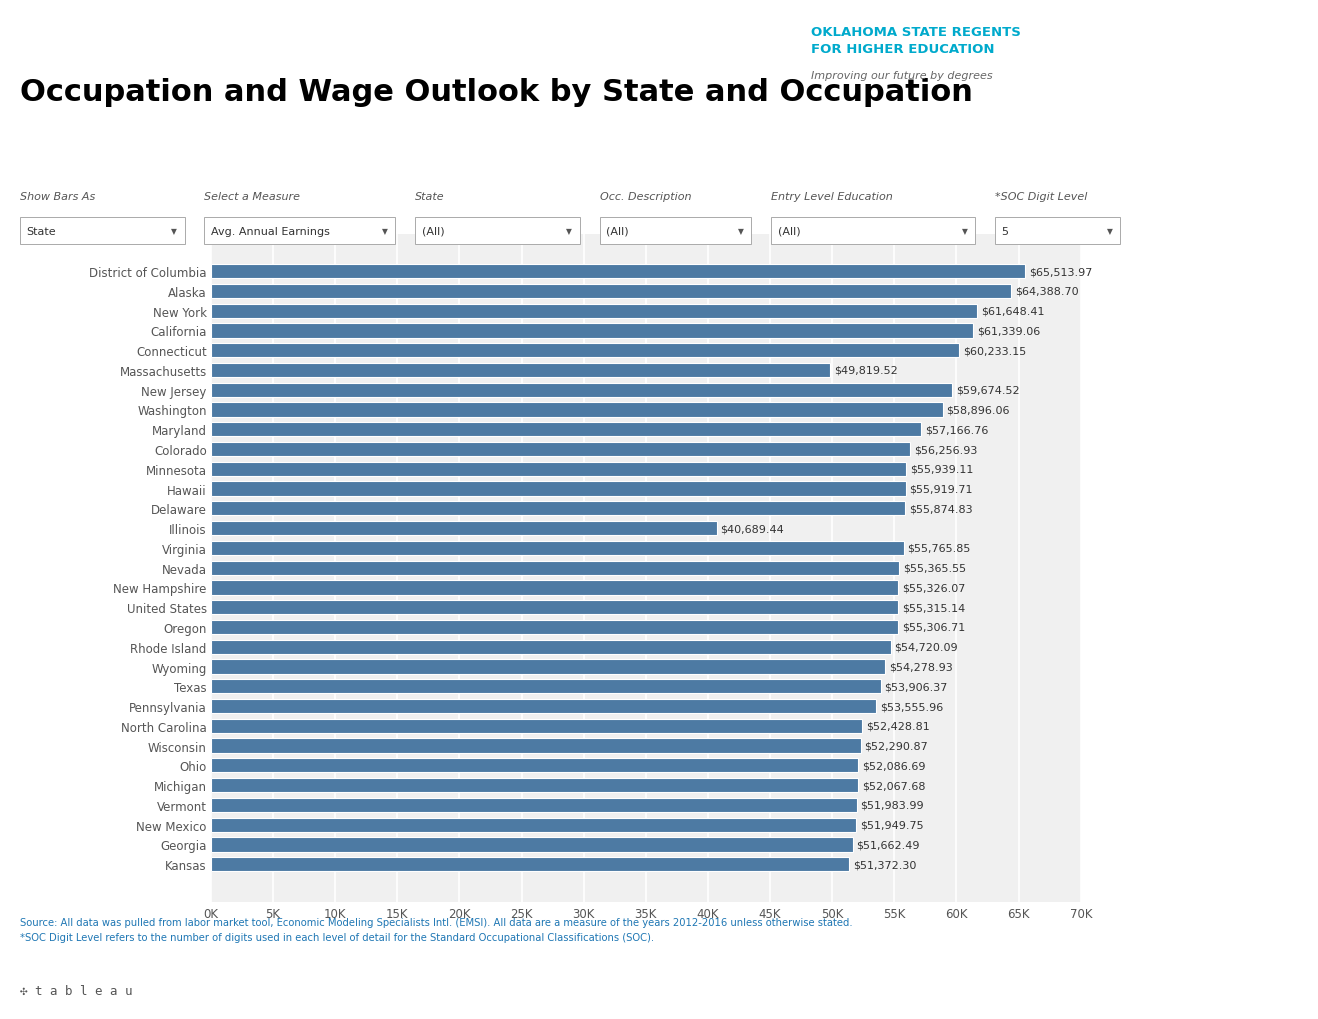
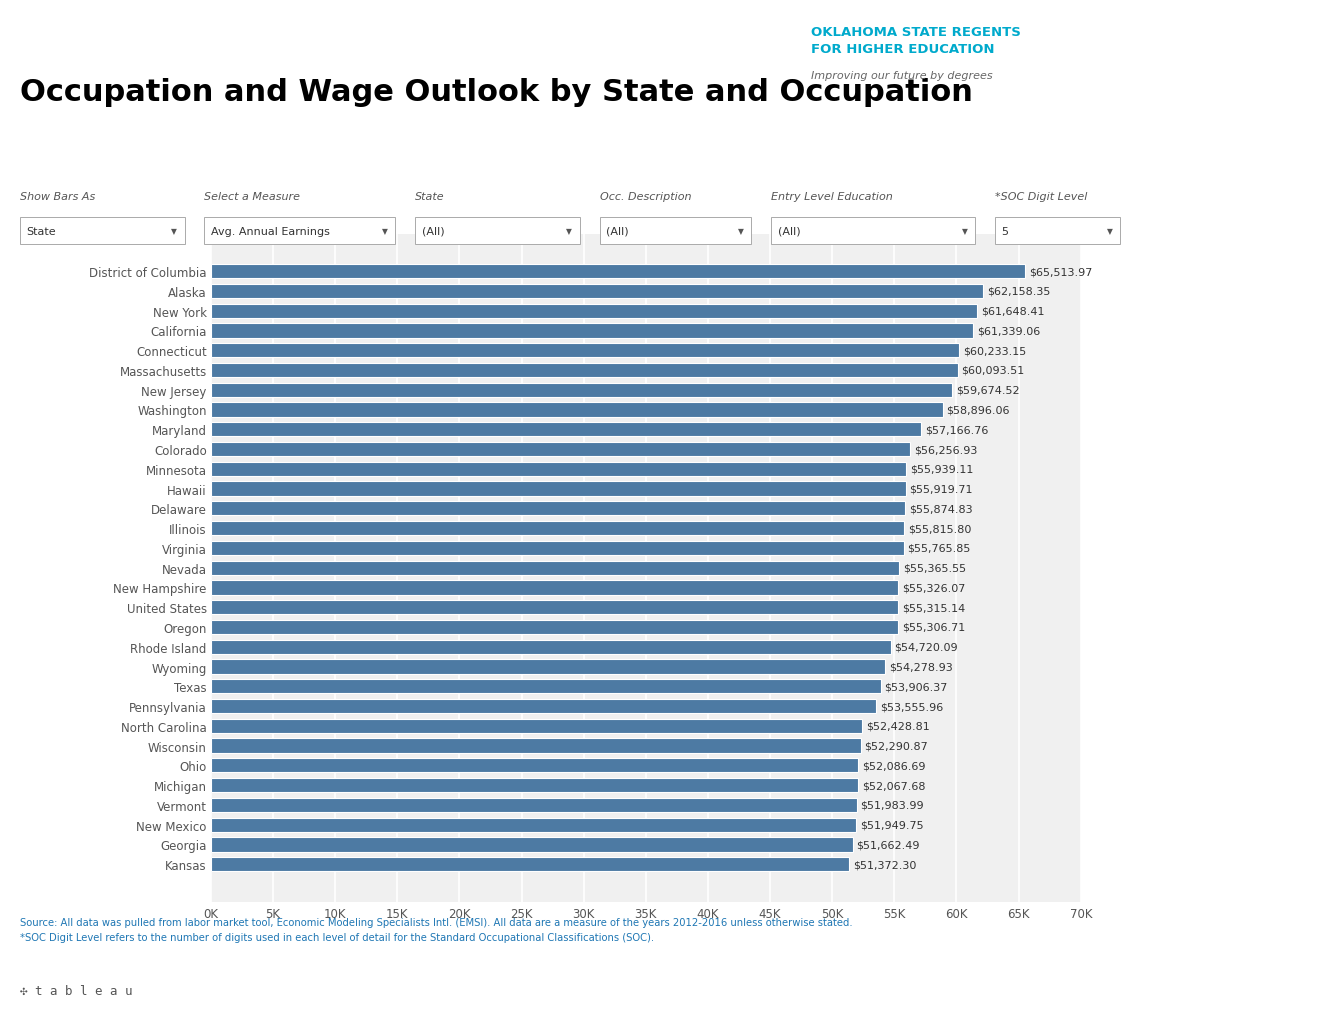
Alaska: $64,388.70 -> $62,158.35
Massachusetts: $49,819.52 -> $60,093.51
Illinois: $40,689.44 -> $55,815.80
